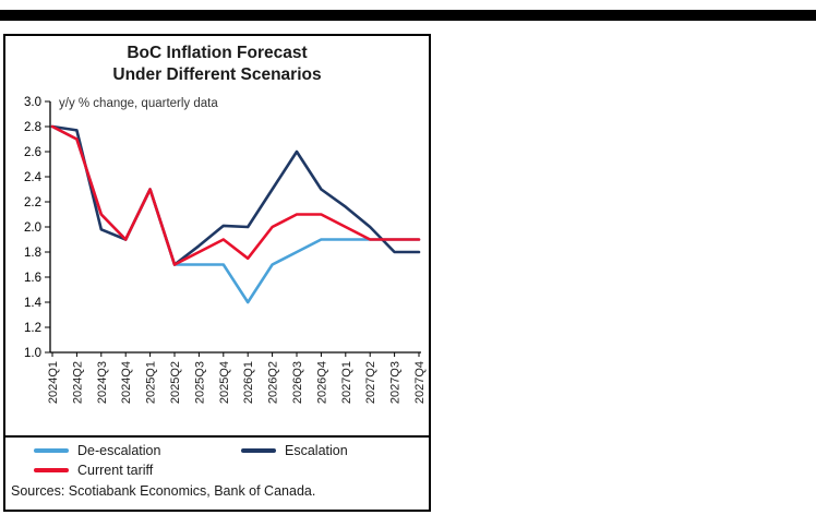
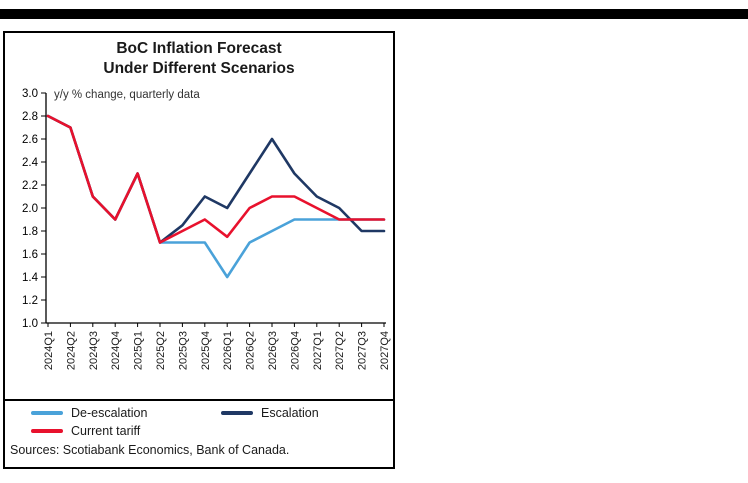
Escalation/2024Q2: 2.77 -> 2.70
Escalation/2024Q3: 1.98 -> 2.10
Escalation/2025Q4: 2.01 -> 2.10
Escalation/2027Q1: 2.16 -> 2.10
